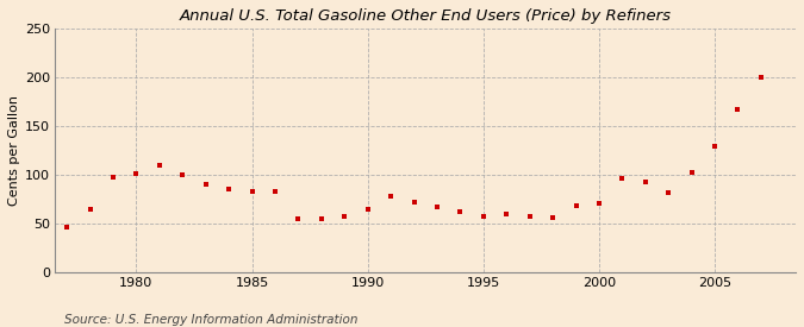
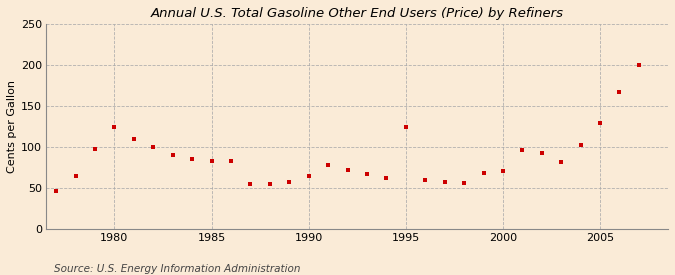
1980: 101 -> 124
1995: 58 -> 124
